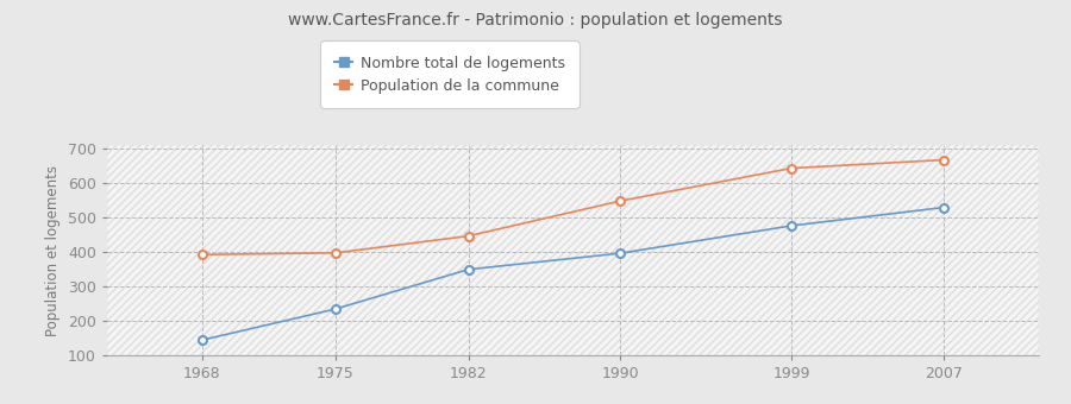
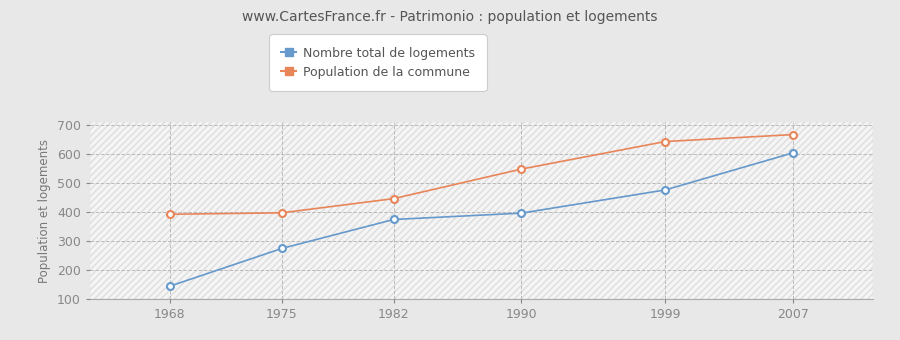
Nombre total de logements/1975: 235 -> 275
Nombre total de logements/1982: 350 -> 375
Nombre total de logements/2007: 530 -> 605
